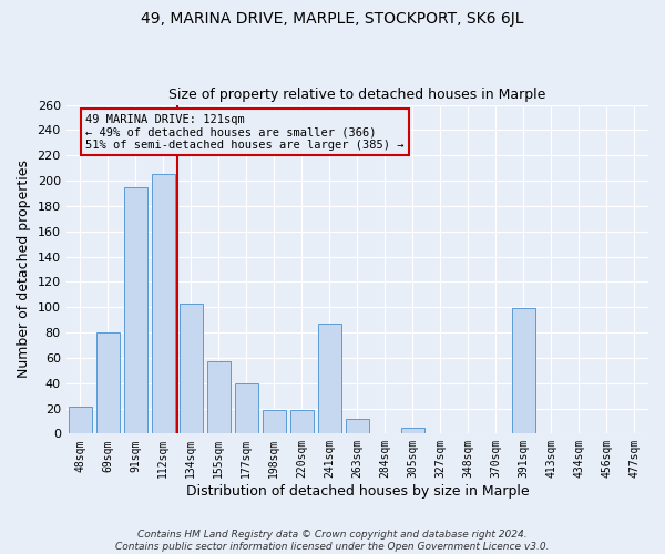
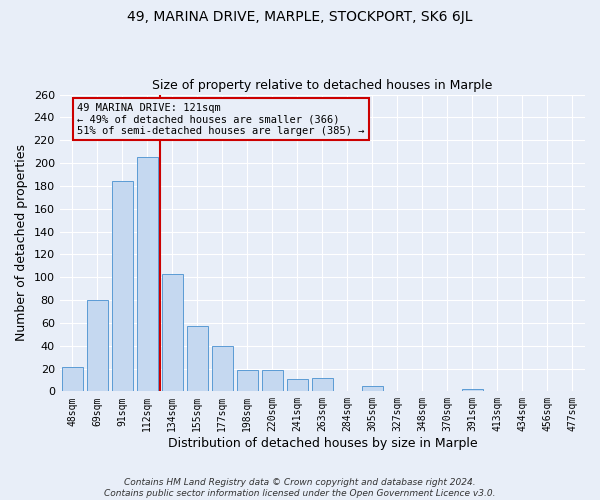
91sqm: 195 -> 184
241sqm: 87 -> 11
391sqm: 99 -> 2
